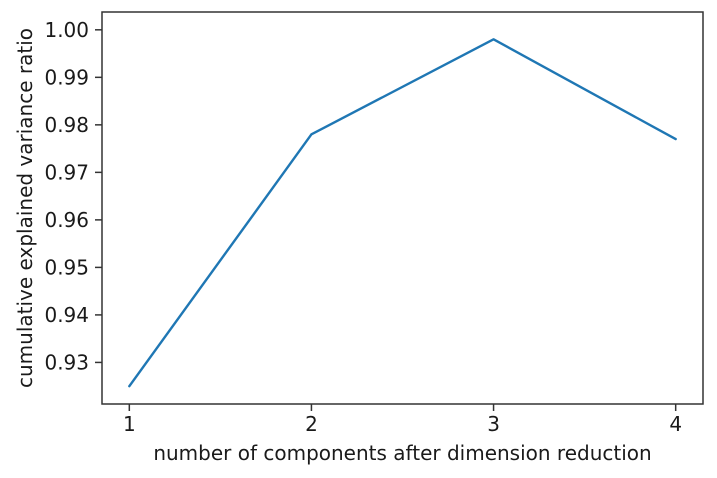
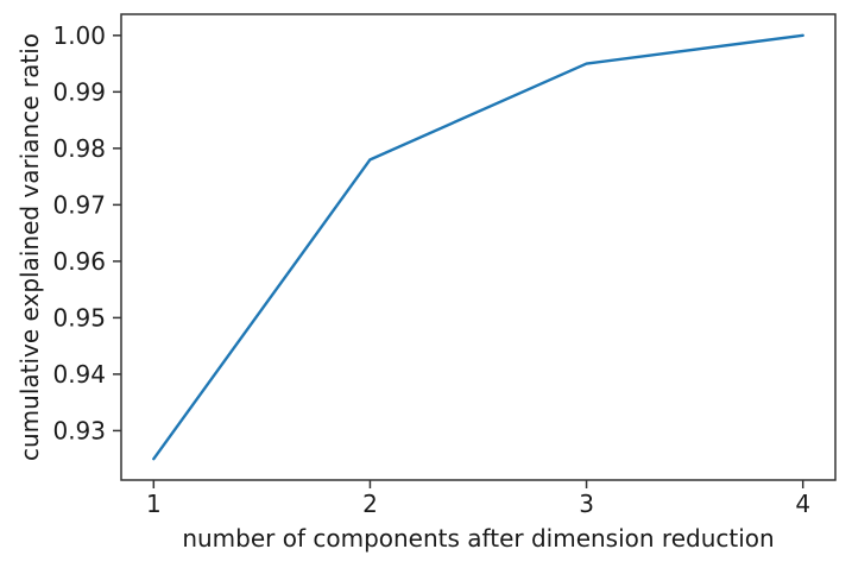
3: 0.998 -> 0.995
4: 0.977 -> 1.000
